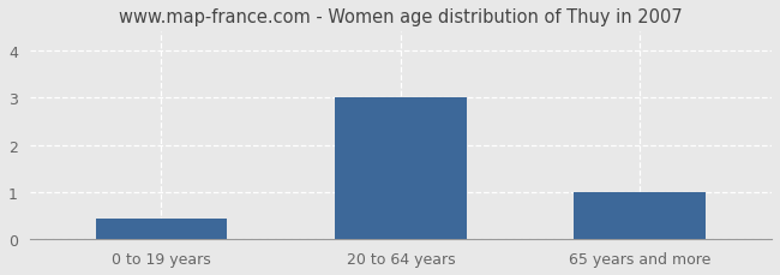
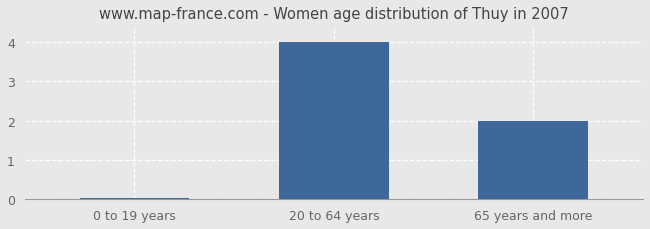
0 to 19 years: 0.45 -> 0.04
20 to 64 years: 3.00 -> 4.00
65 years and more: 1.00 -> 2.00
